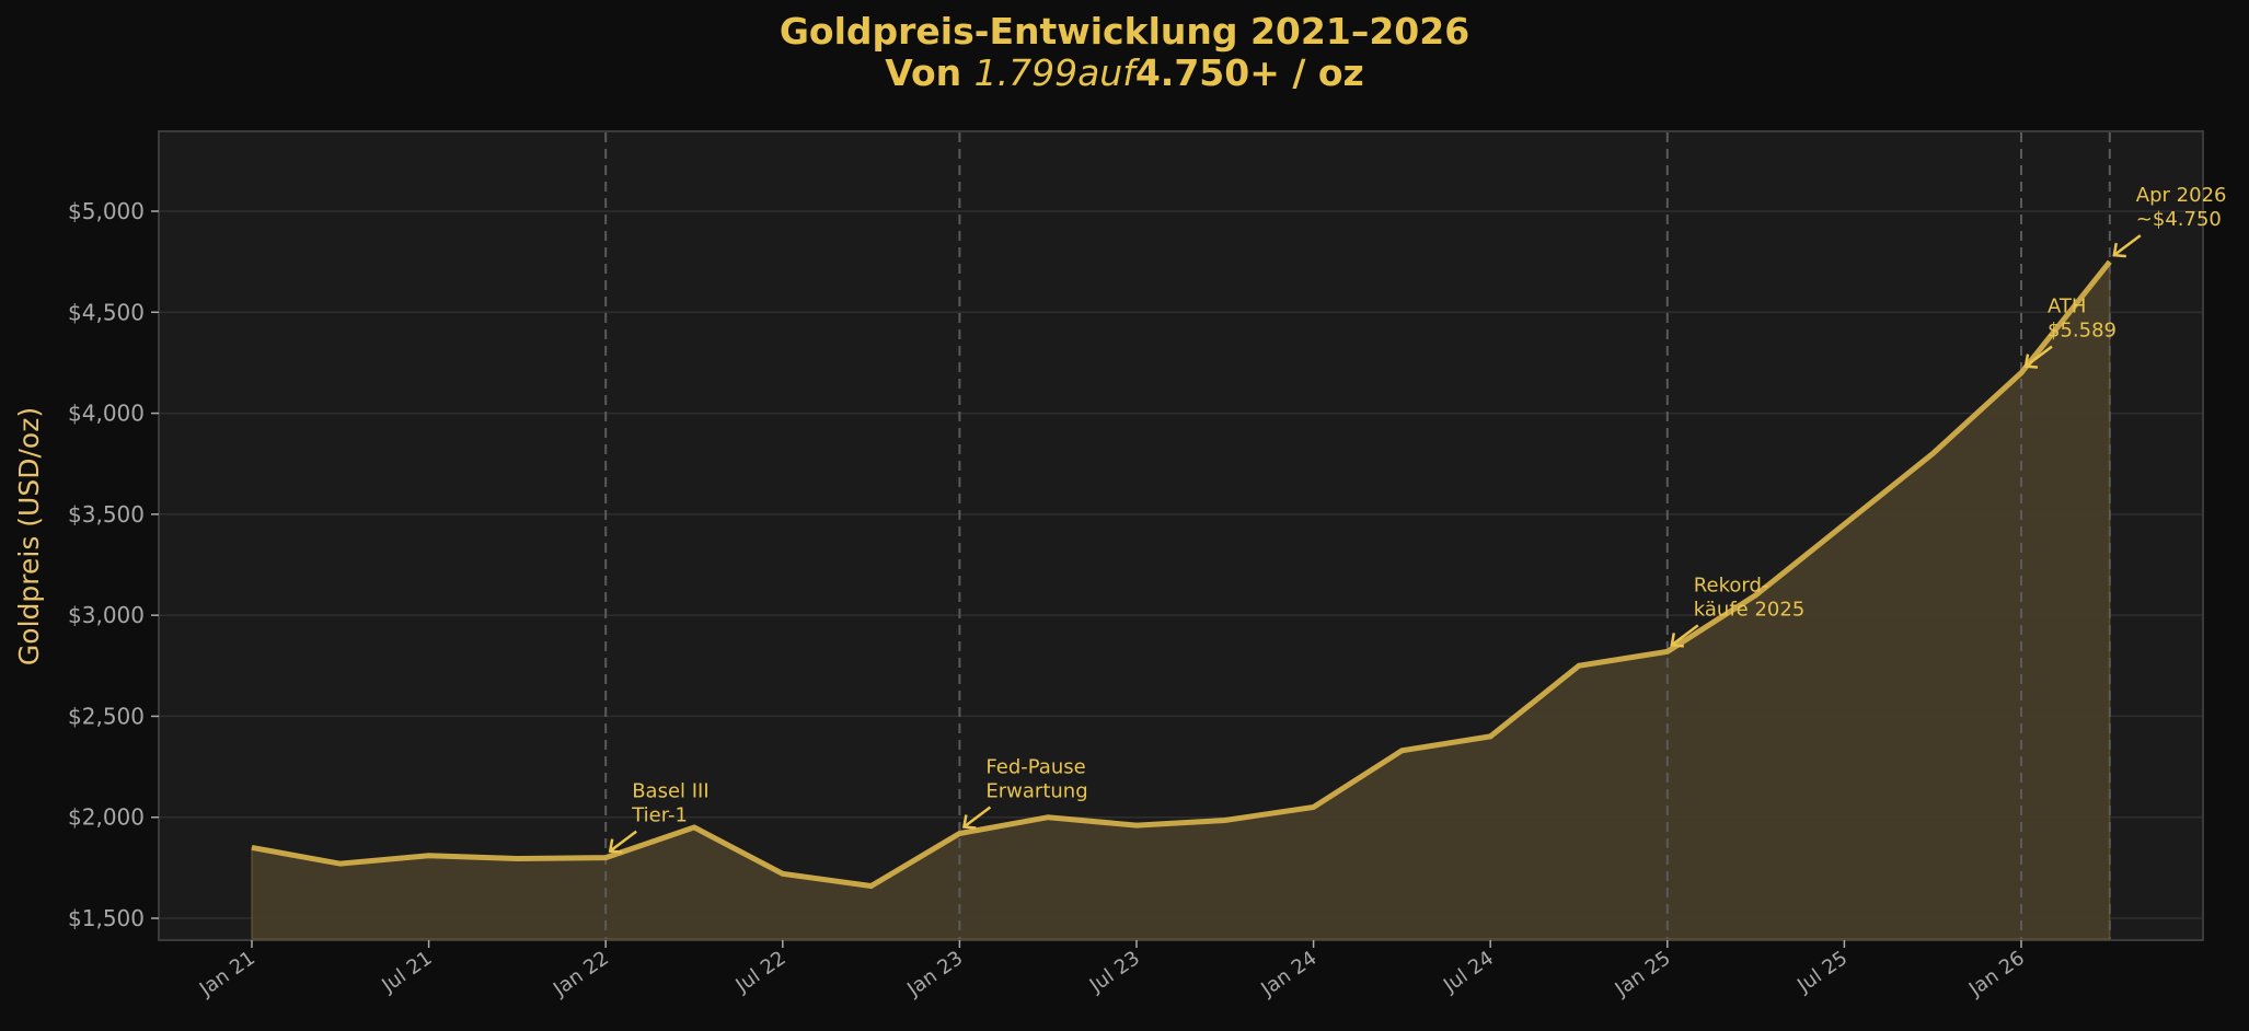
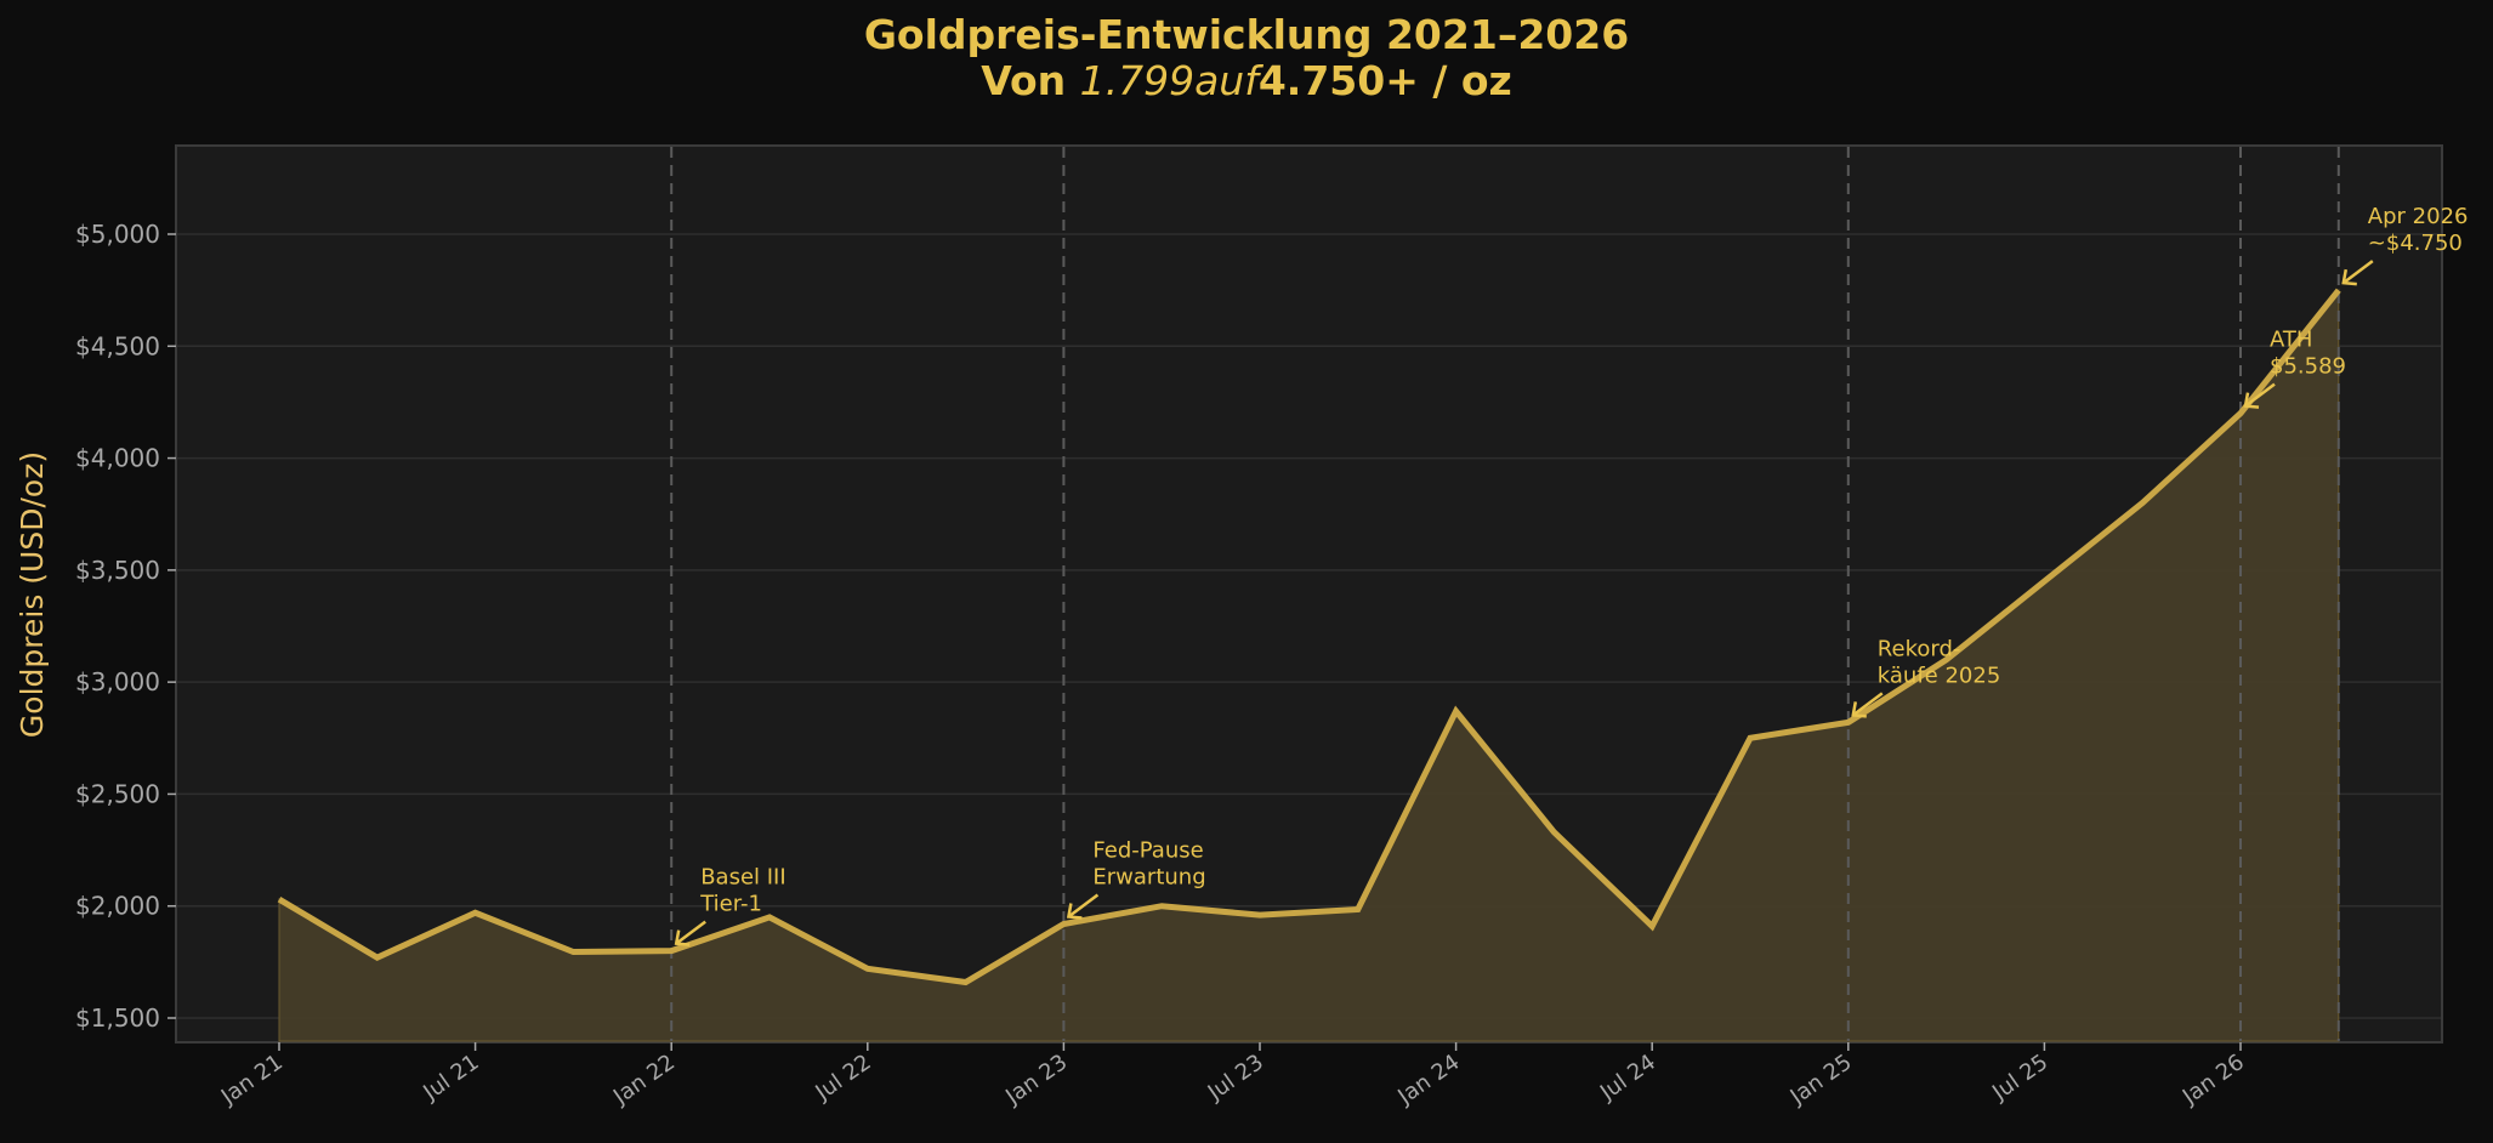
Jan 21: $1850 -> $2030
Jul 21: $1810 -> $1970
Jan 24: $2050 -> $2870
Jul 24: $2400 -> $1910
